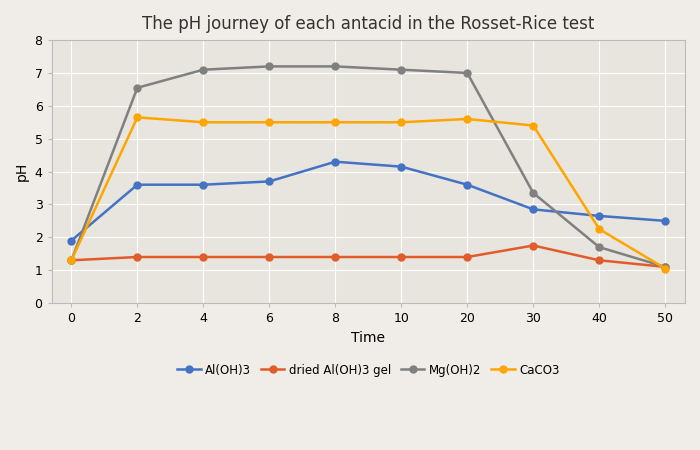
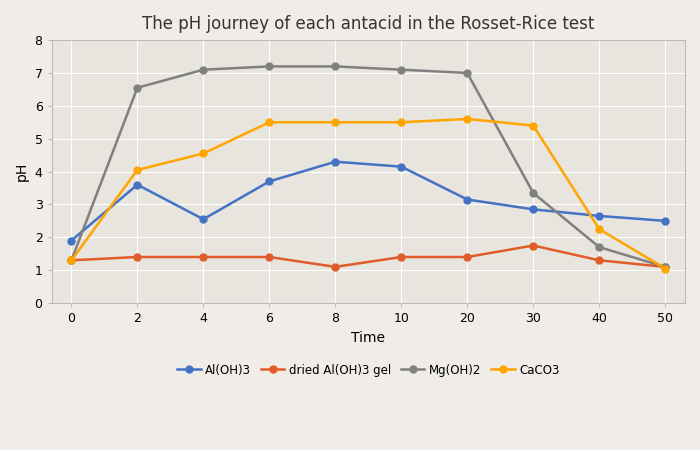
CaCO3/2: 5.65 -> 4.05
Al(OH)3/4: 3.60 -> 2.55
CaCO3/4: 5.50 -> 4.55
dried Al(OH)3 gel/8: 1.40 -> 1.10
Al(OH)3/20: 3.60 -> 3.15
